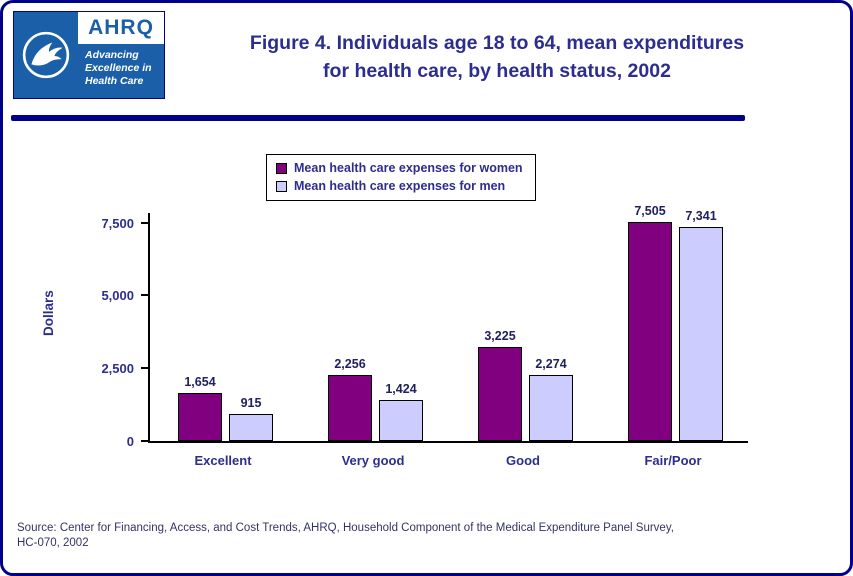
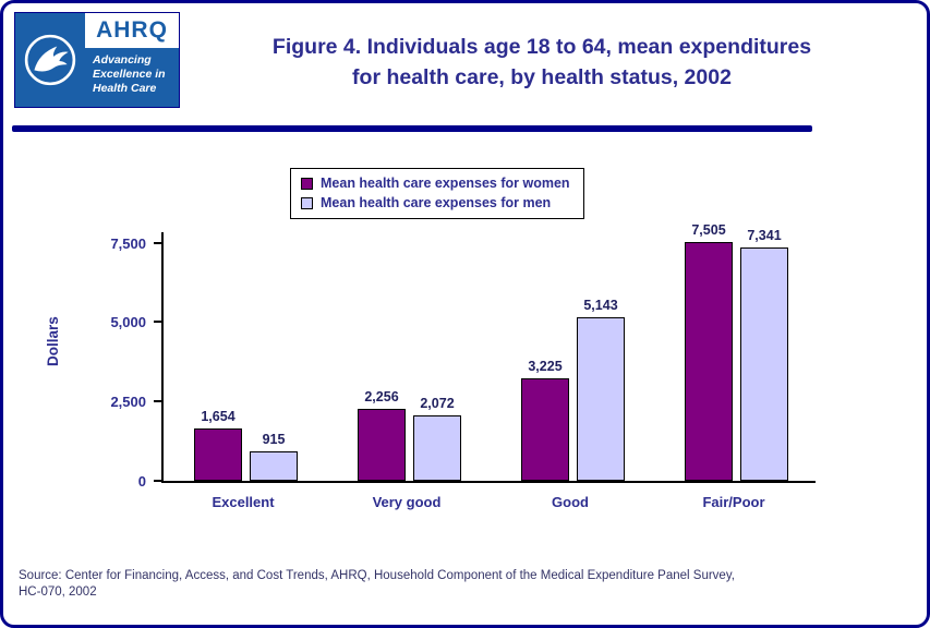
Mean health care expenses for men/Very good: 1,424 -> 2,072
Mean health care expenses for men/Good: 2,274 -> 5,143
